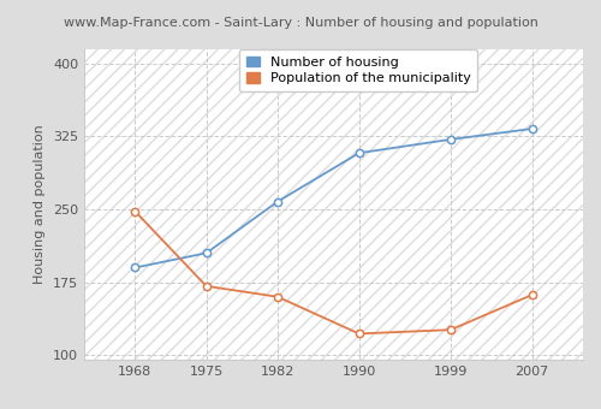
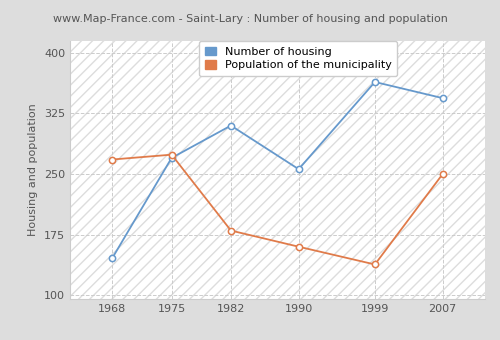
Number of housing/1968: 190 -> 146
Population of the municipality/1968: 248 -> 268
Number of housing/1975: 205 -> 270
Population of the municipality/1975: 171 -> 274
Number of housing/1982: 258 -> 310
Population of the municipality/1982: 160 -> 180
Number of housing/1990: 308 -> 256
Population of the municipality/1990: 122 -> 160
Number of housing/1999: 322 -> 364
Population of the municipality/1999: 126 -> 138
Number of housing/2007: 333 -> 344
Population of the municipality/2007: 162 -> 250
